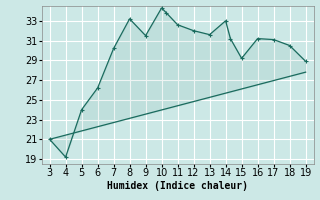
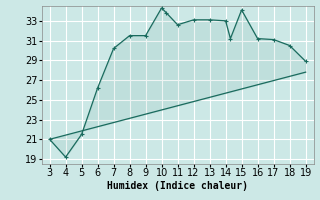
5: 24.0 -> 21.5
8: 33.2 -> 31.5
12: 32.0 -> 33.1
13: 31.6 -> 33.1
15: 29.2 -> 34.1
